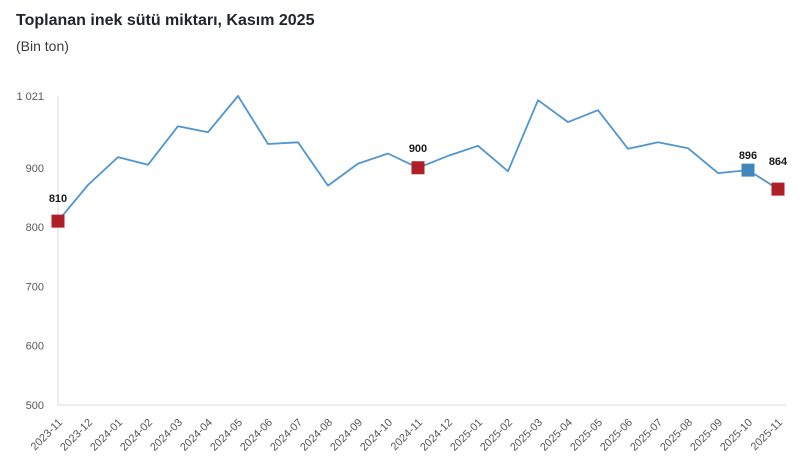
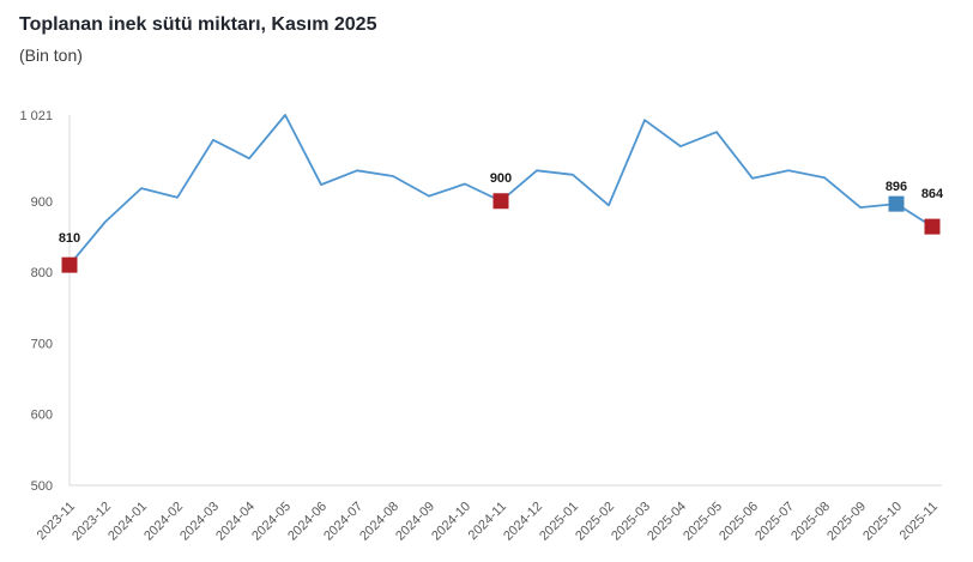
2024-03: 970 -> 990
2024-06: 940 -> 920
2024-08: 870 -> 940
2024-12: 920 -> 940
